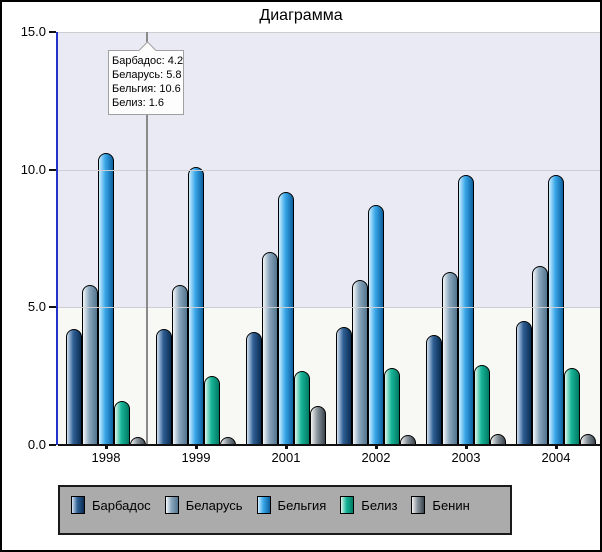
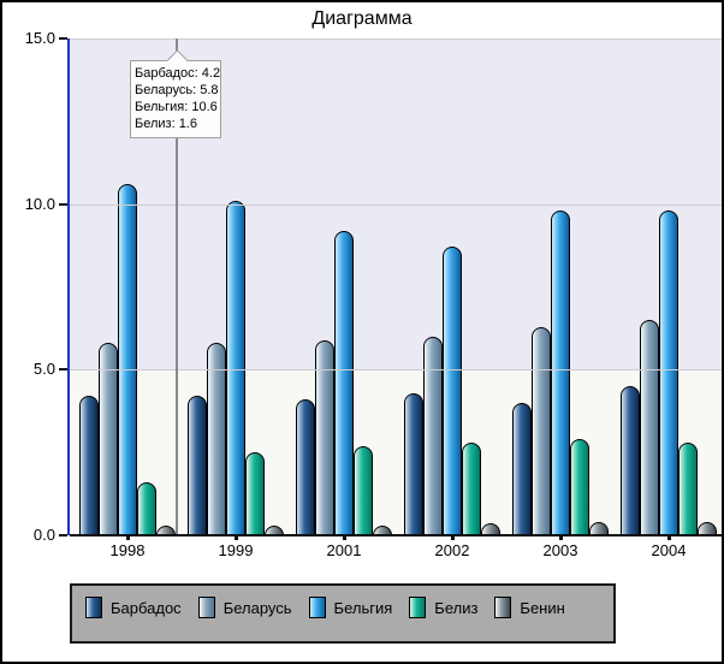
Беларусь/2001: 7.0 -> 5.9
Бенин/2001: 1.4 -> 0.3
